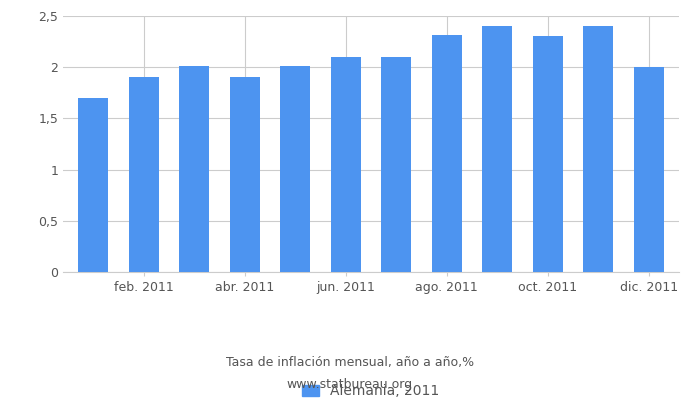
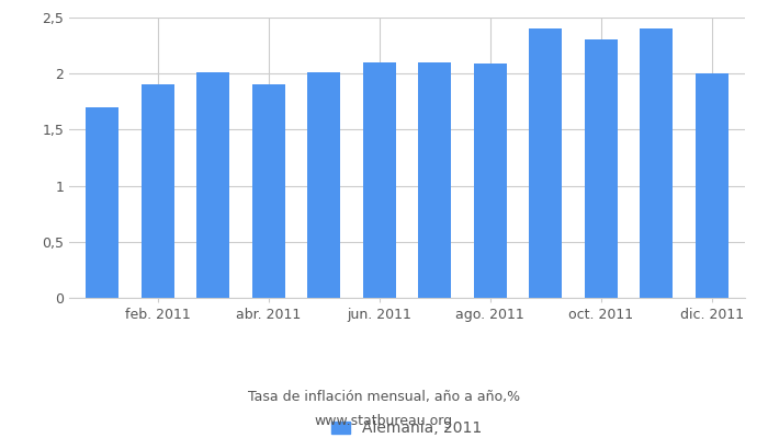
ago. 2011: 2,31 -> 2,09
